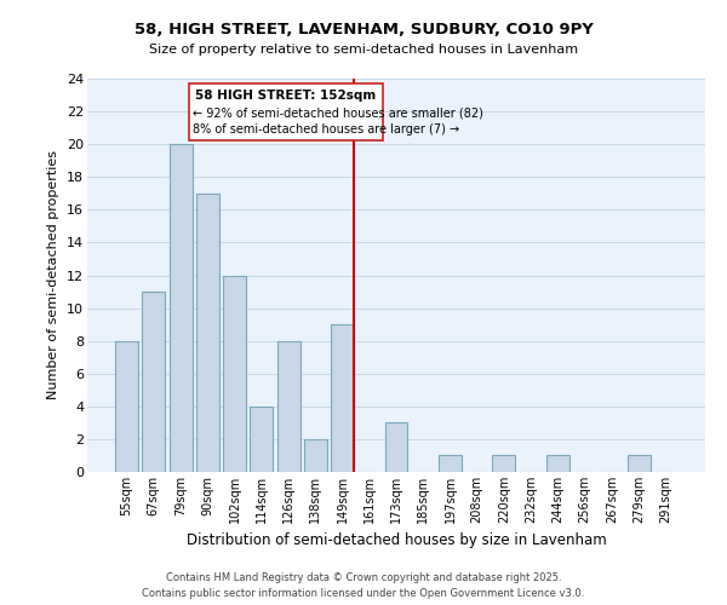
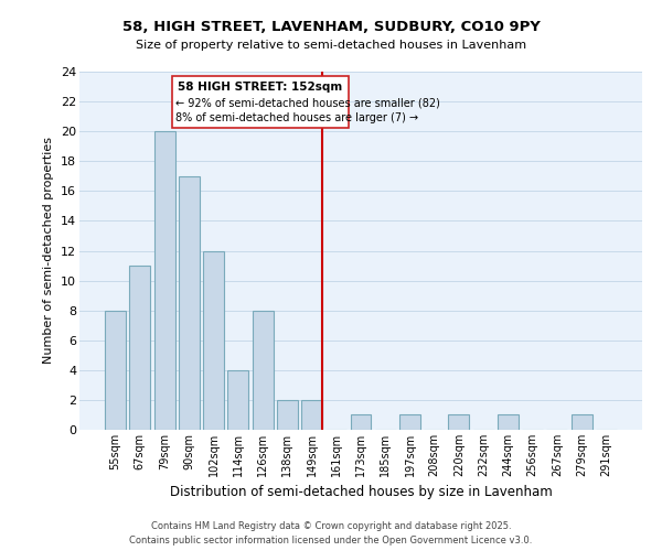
149sqm: 9 -> 2
173sqm: 3 -> 1
